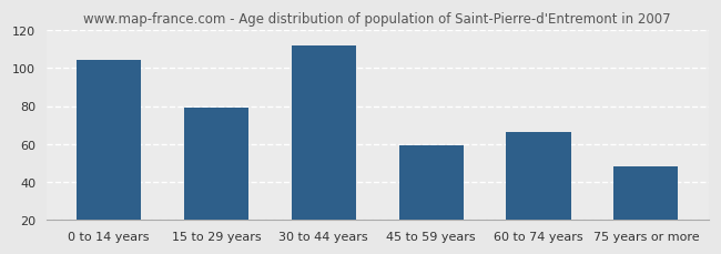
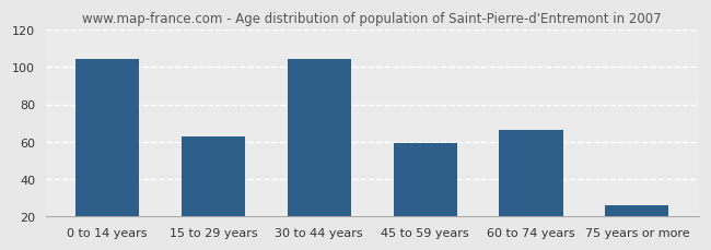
15 to 29 years: 79 -> 63
30 to 44 years: 112 -> 104
75 years or more: 48 -> 26
